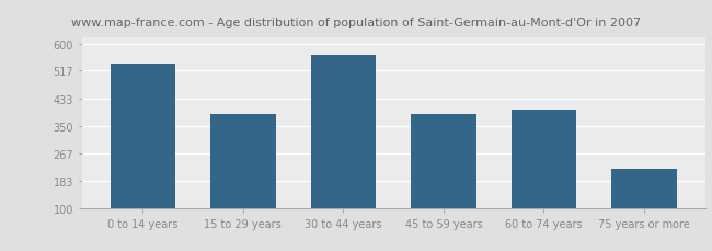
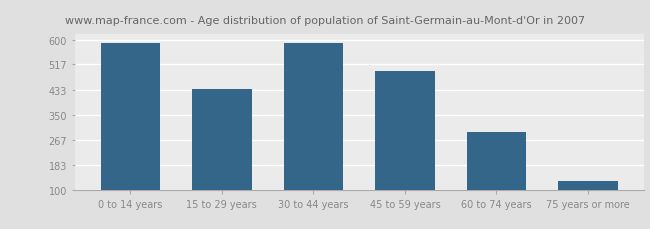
0 to 14 years: 540 -> 588
15 to 29 years: 385 -> 437
30 to 44 years: 565 -> 589
45 to 59 years: 385 -> 494
60 to 74 years: 400 -> 292
75 years or more: 220 -> 128
